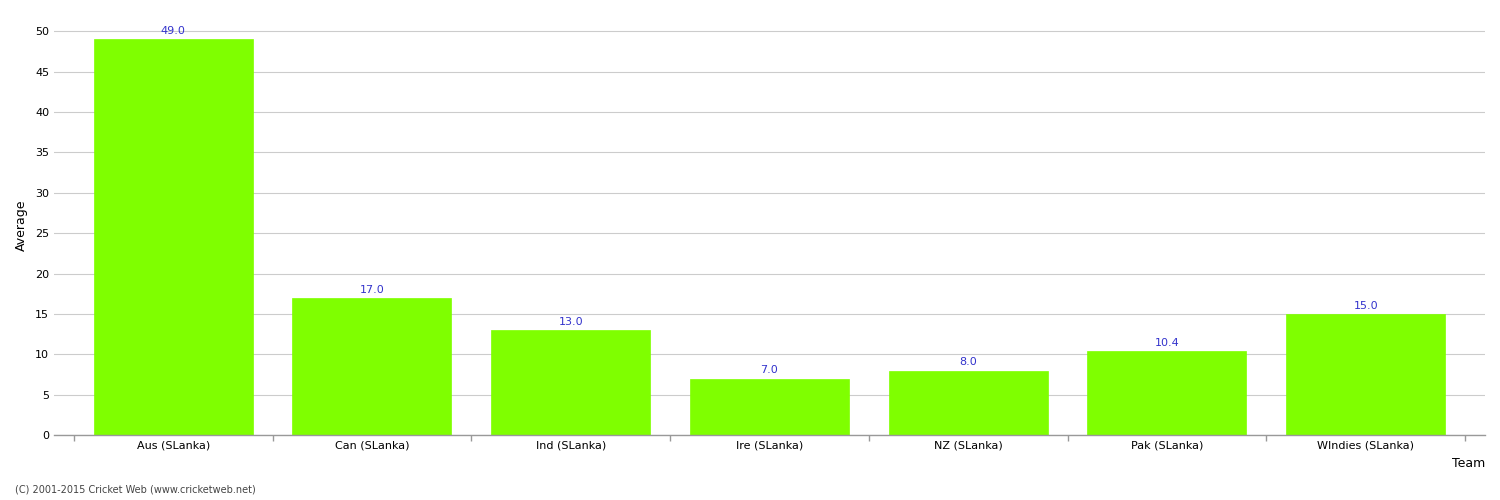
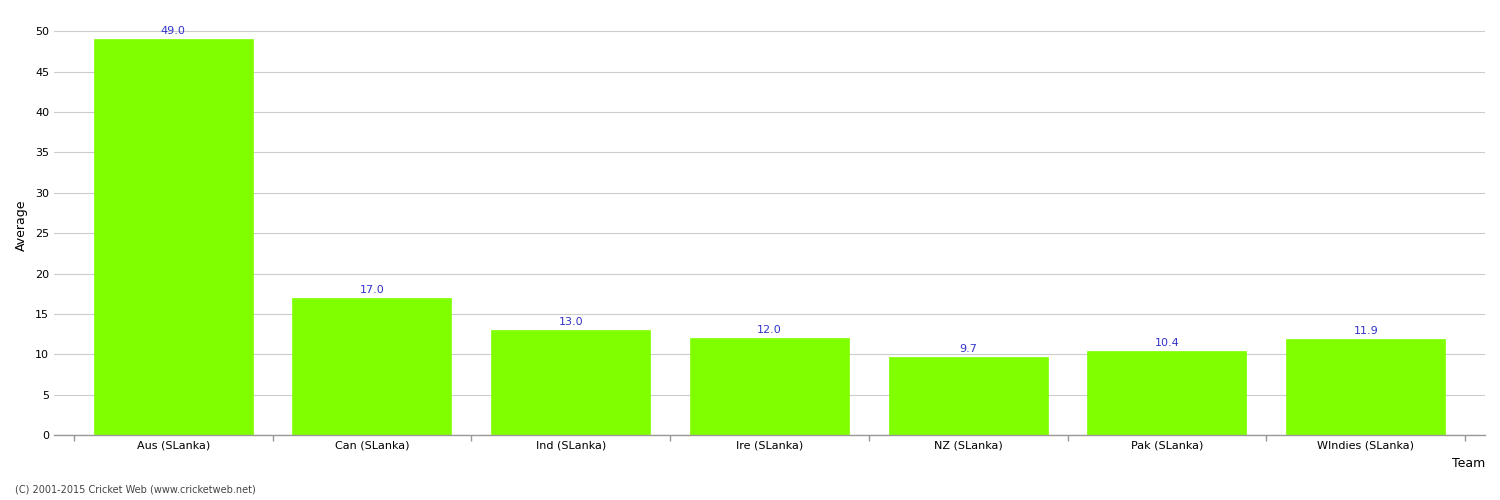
Ire (SLanka): 7.0 -> 12.0
NZ (SLanka): 8.0 -> 9.7
WIndies (SLanka): 15.0 -> 11.9
